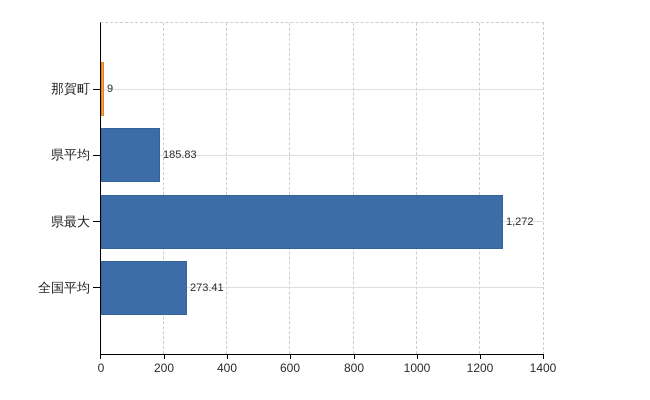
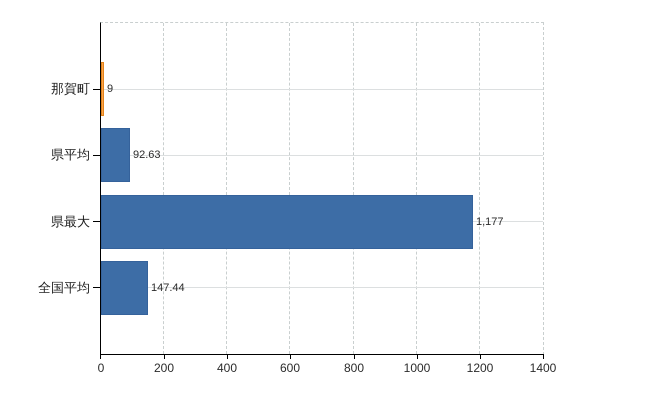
県平均: 185.83 -> 92.63
県最大: 1,272 -> 1,177
全国平均: 273.41 -> 147.44
